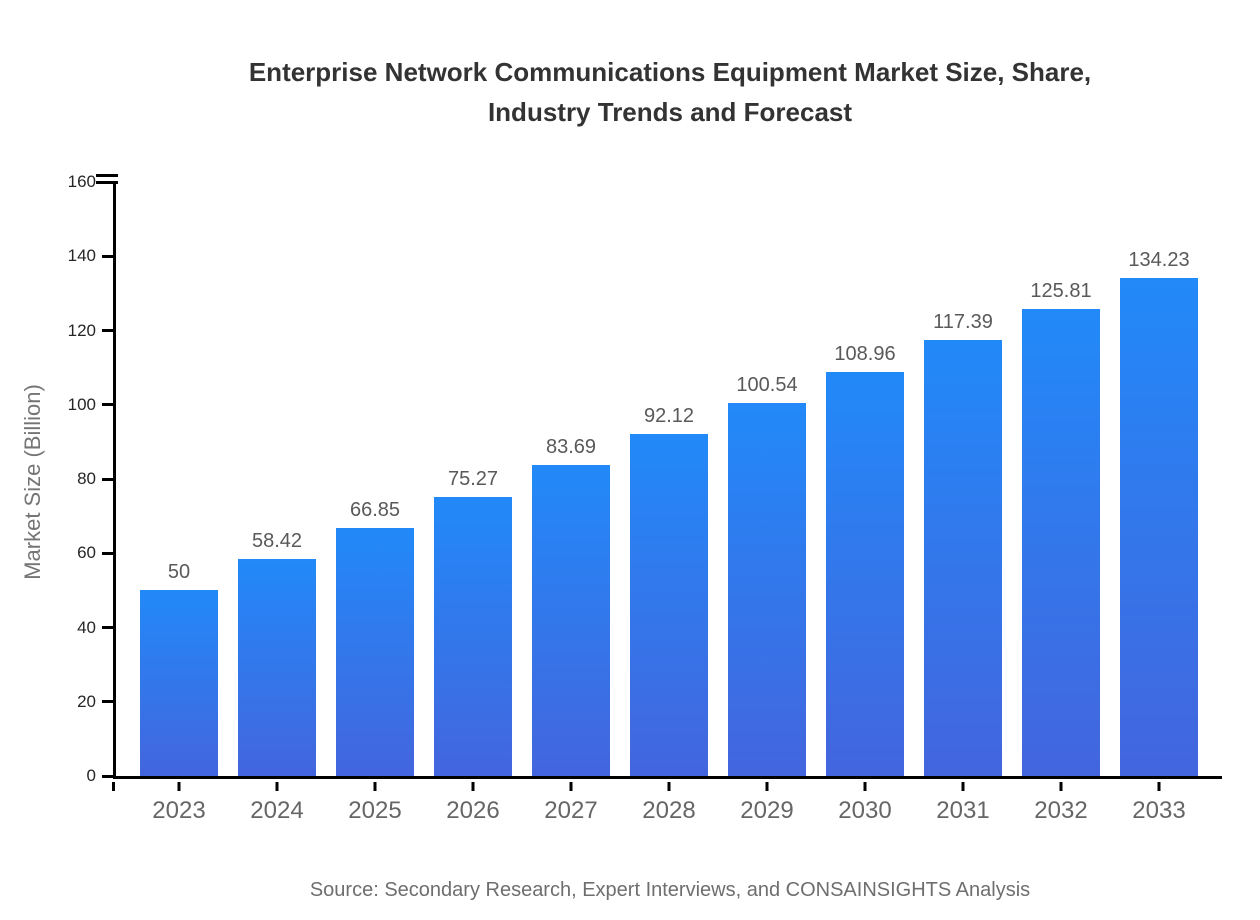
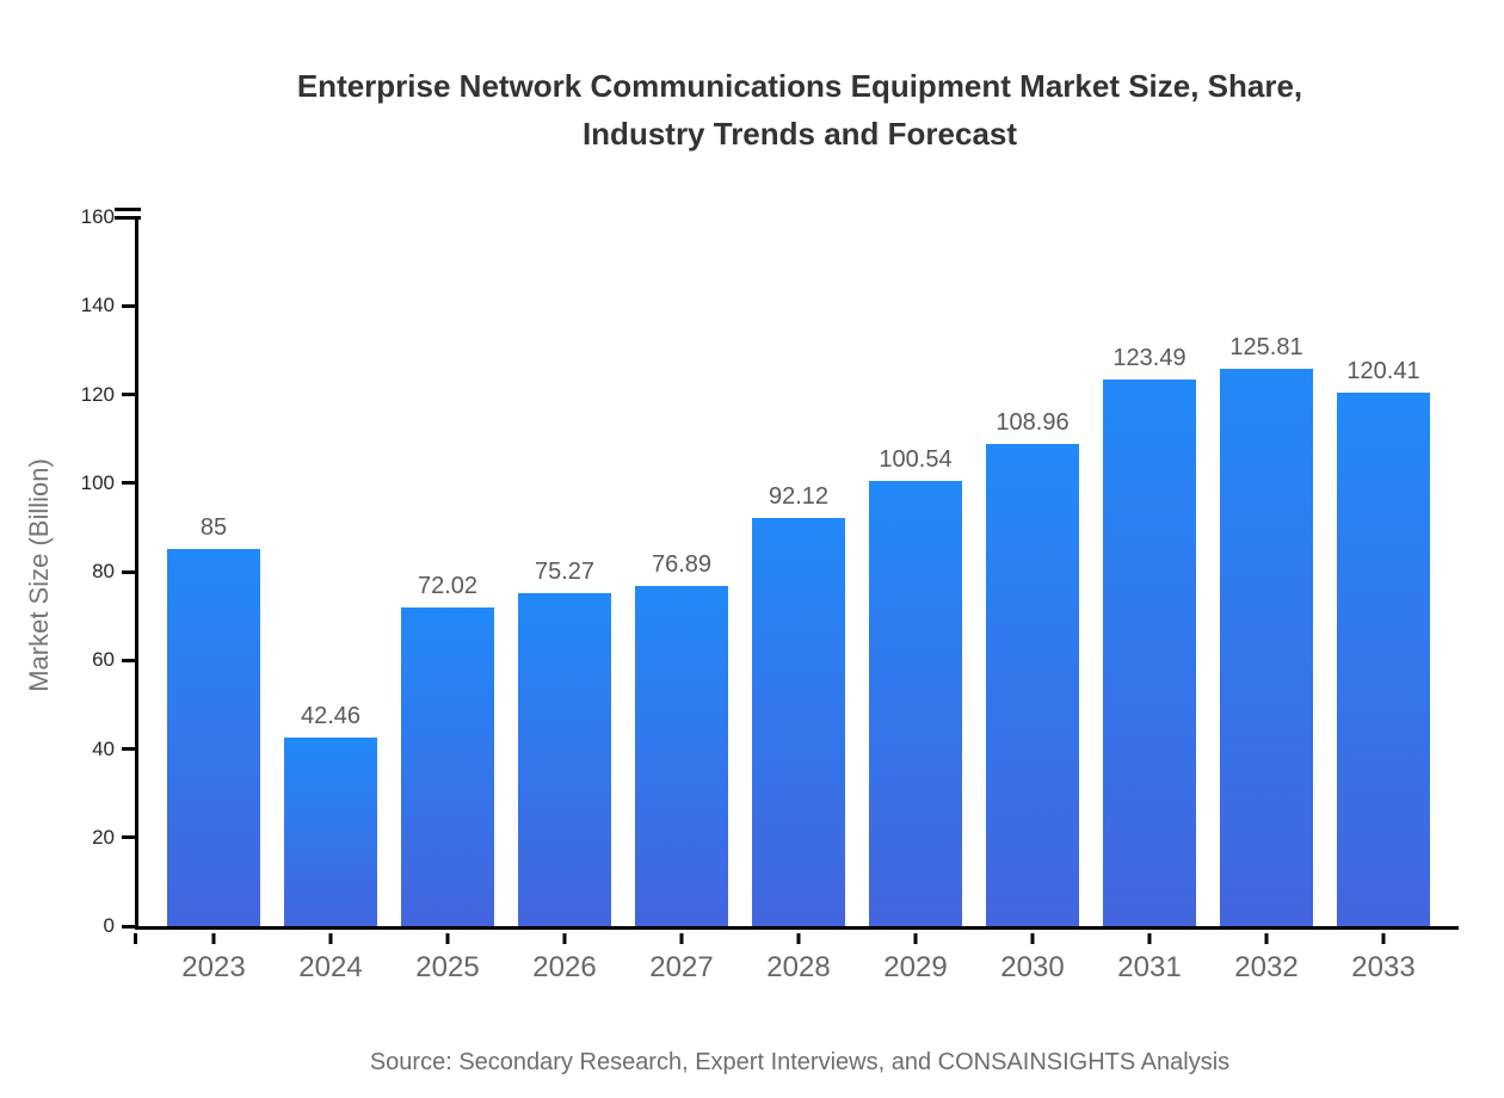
2023: 50 -> 85
2024: 58.42 -> 42.46
2025: 66.85 -> 72.02
2027: 83.69 -> 76.89
2031: 117.39 -> 123.49
2033: 134.23 -> 120.41
